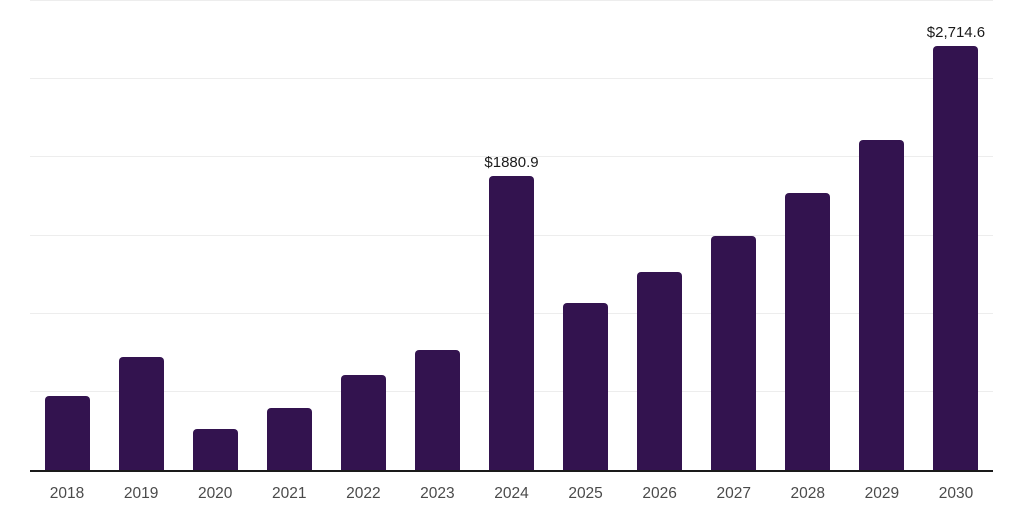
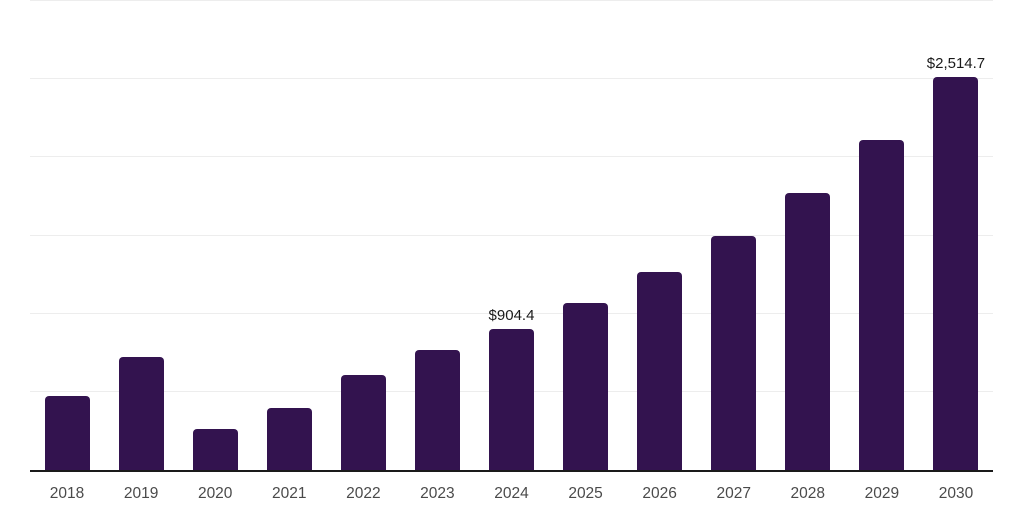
2024: $1880.9 -> $904.4
2030: $2,714.6 -> $2,514.7
